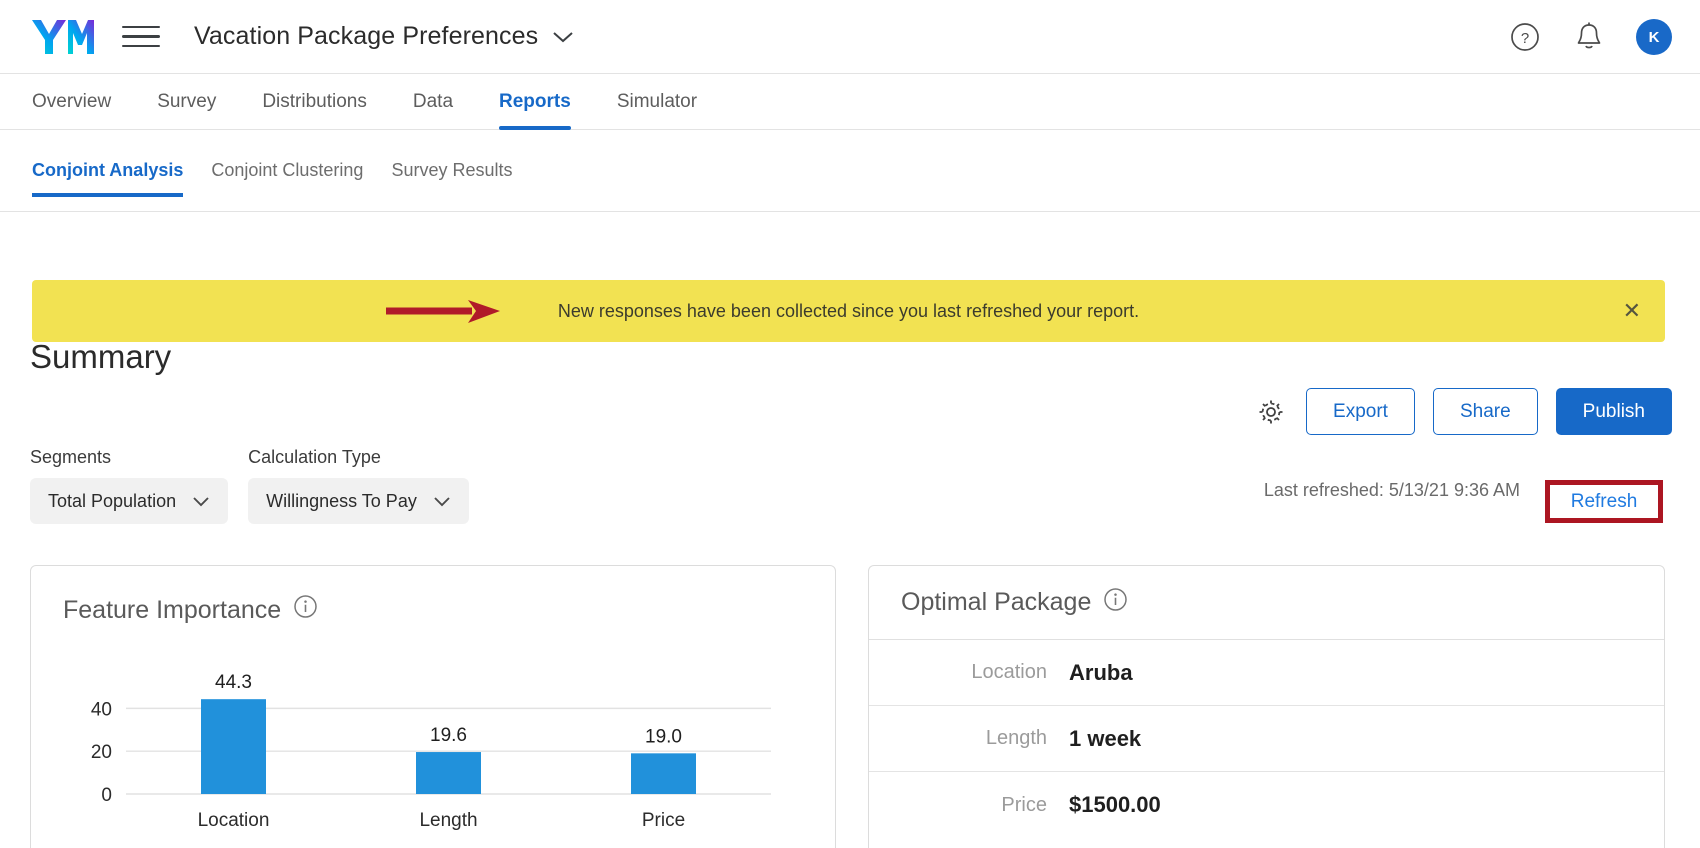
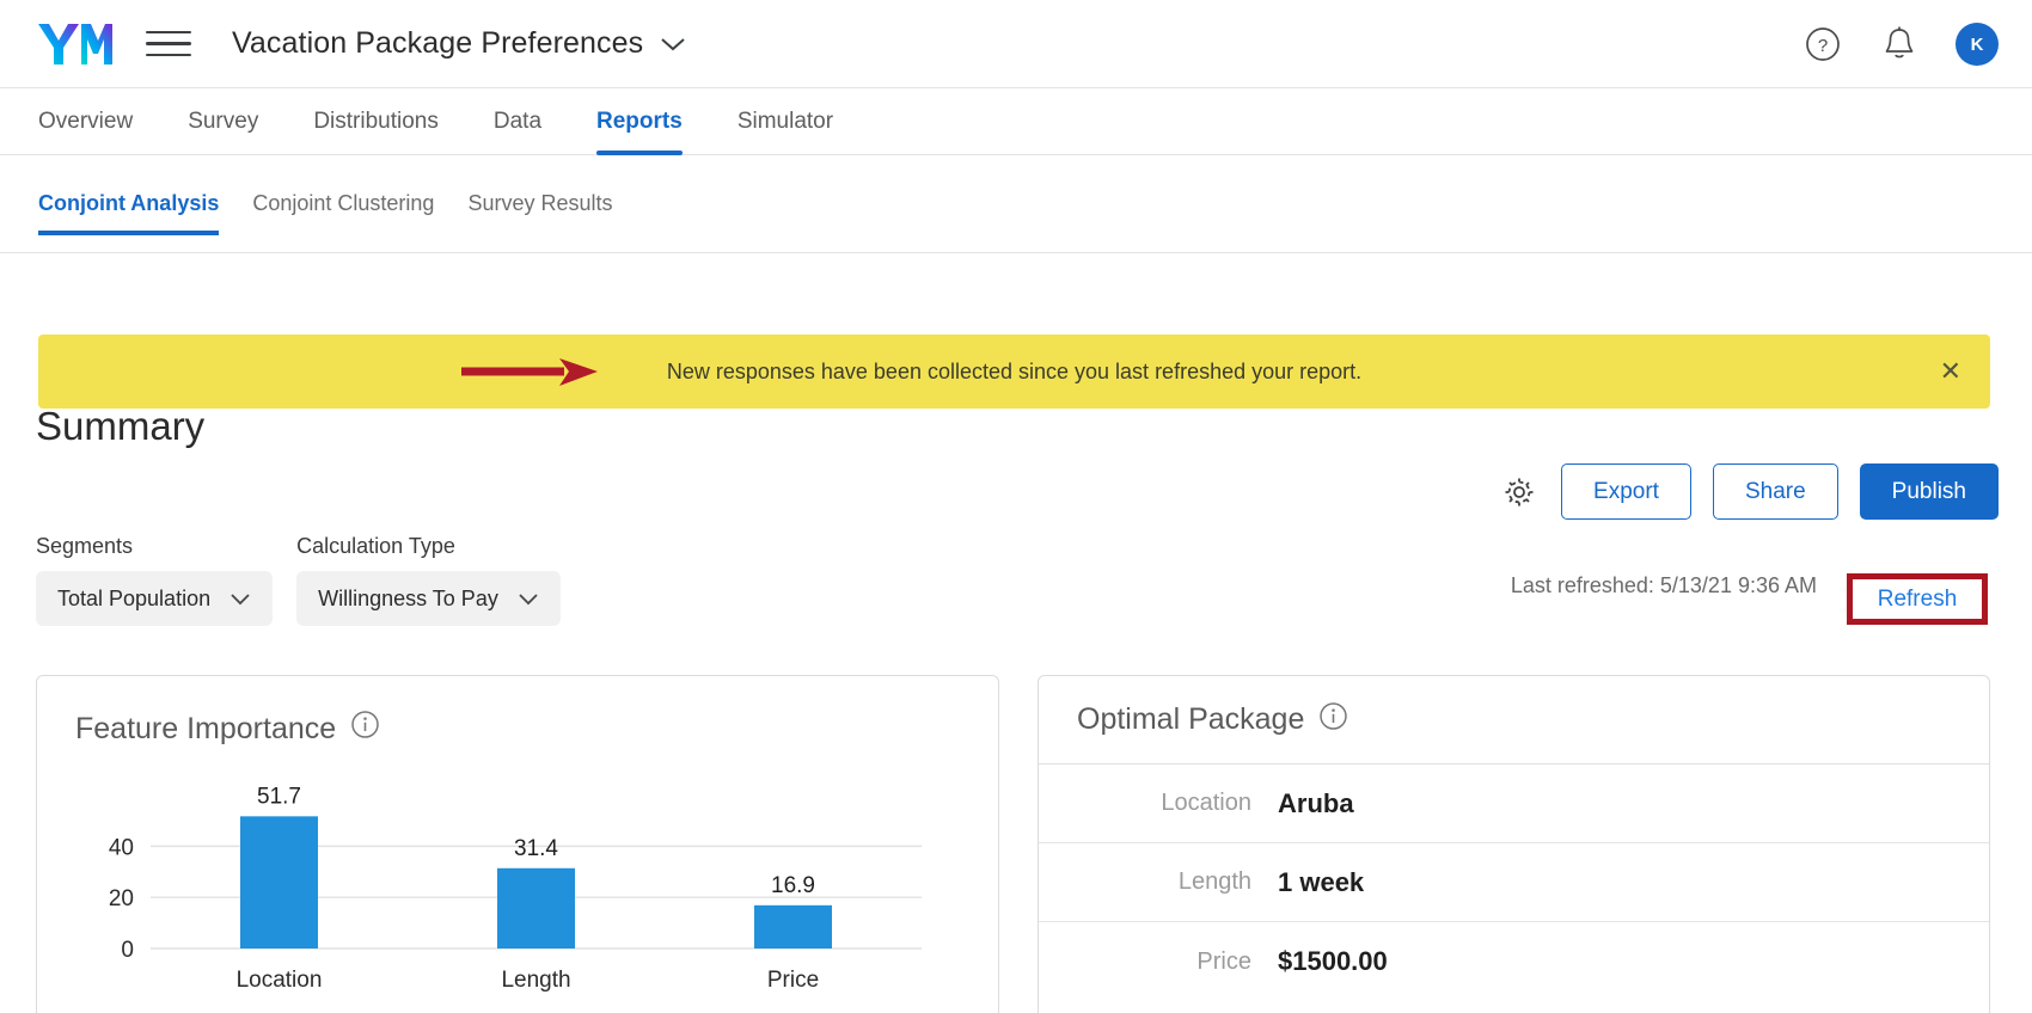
Location: 44.3 -> 51.7
Length: 19.6 -> 31.4
Price: 19.0 -> 16.9
